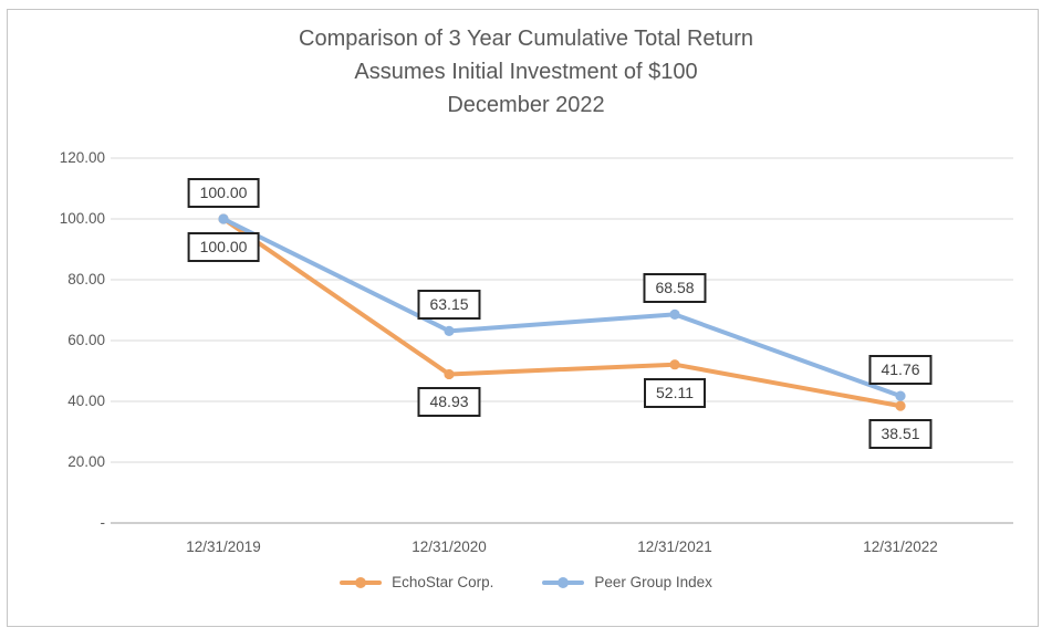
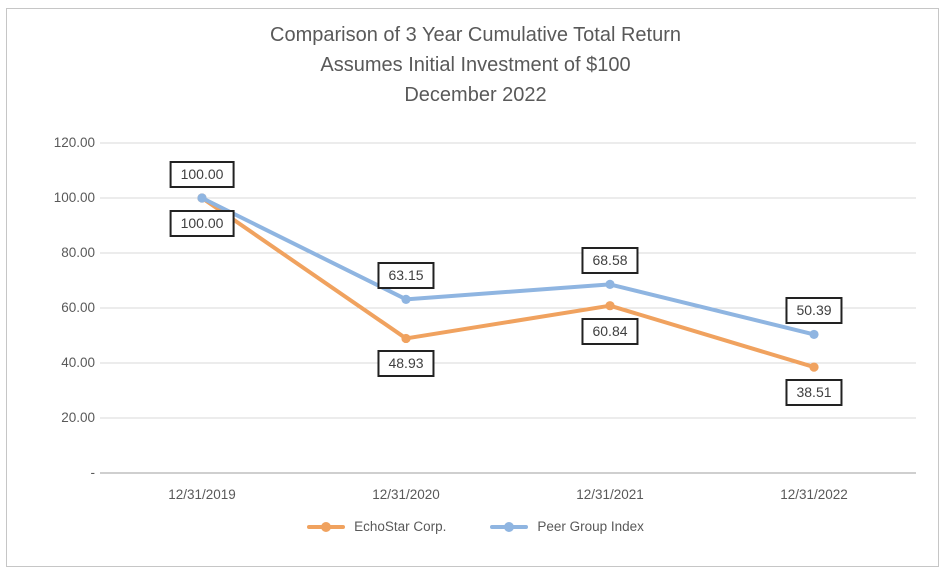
EchoStar Corp./12/31/2021: 52.11 -> 60.84
Peer Group Index/12/31/2022: 41.76 -> 50.39
